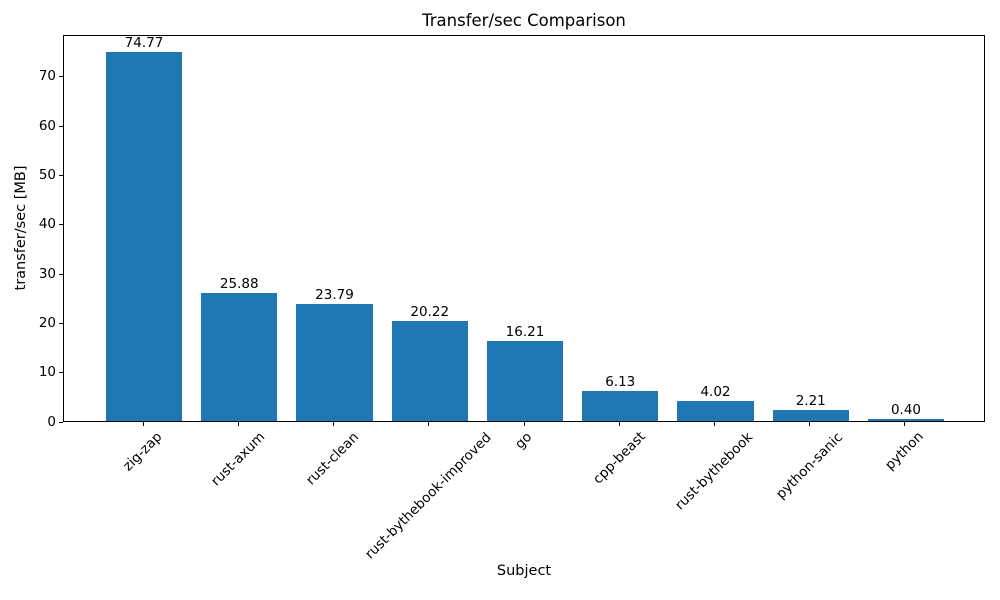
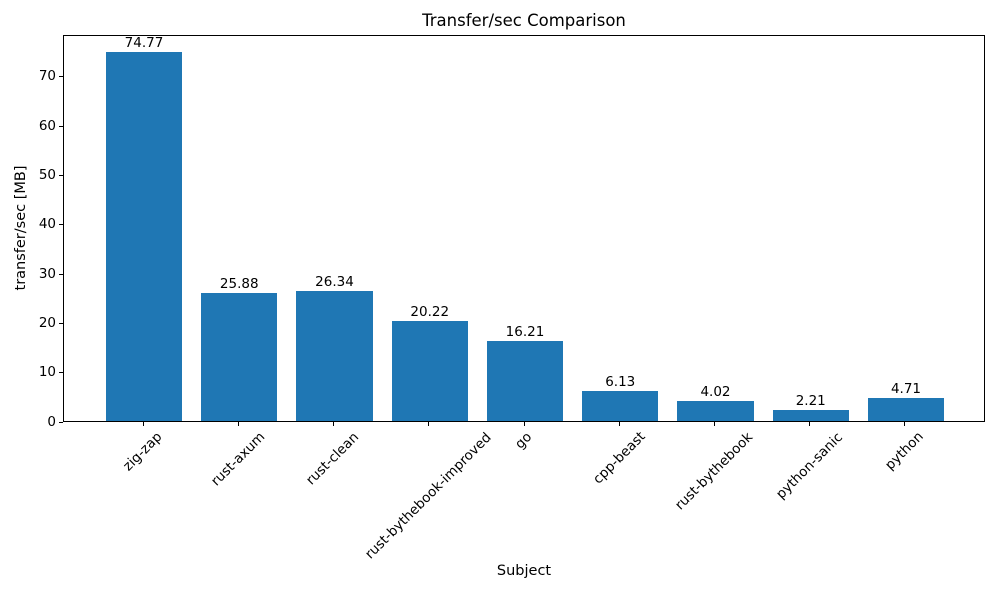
rust-clean: 23.79 -> 26.34
python: 0.40 -> 4.71
